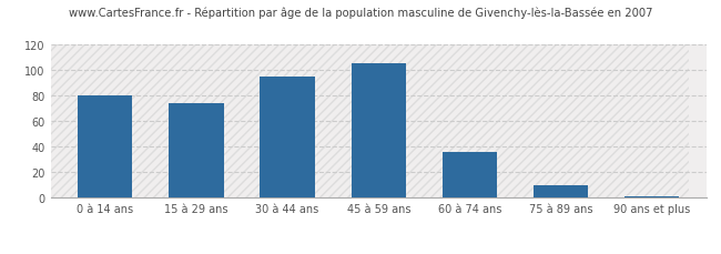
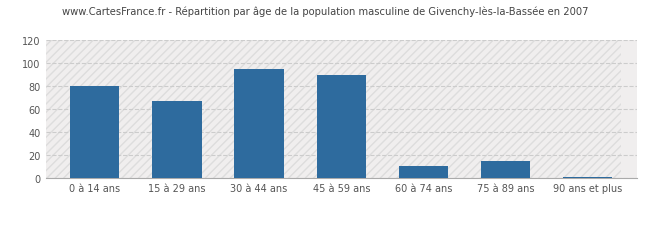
15 à 29 ans: 74 -> 67
45 à 59 ans: 106 -> 90
60 à 74 ans: 36 -> 11
75 à 89 ans: 10 -> 15
